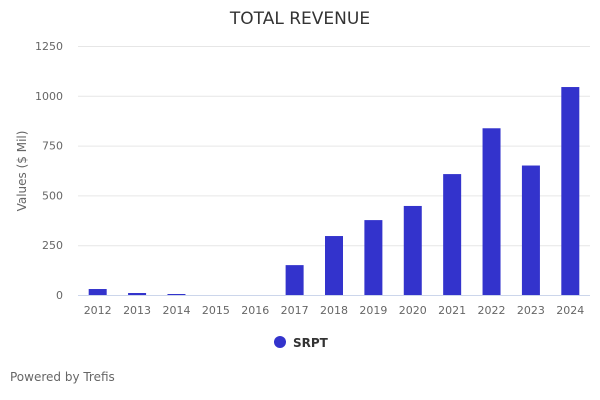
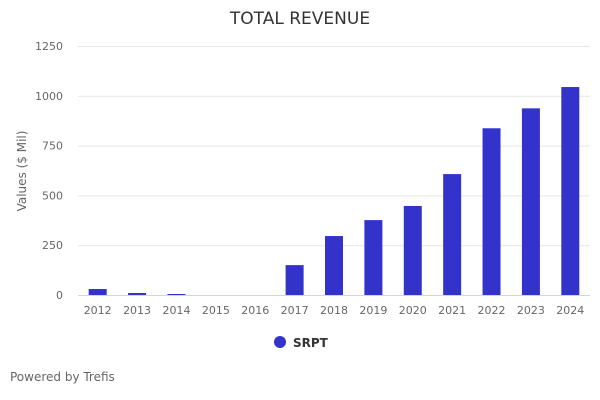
2023: 650 -> 940
